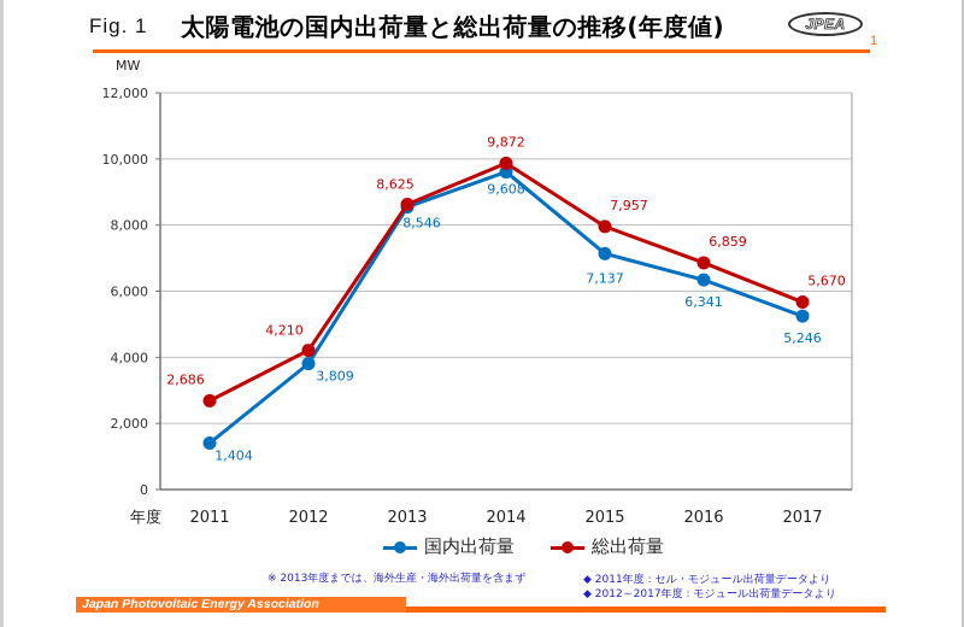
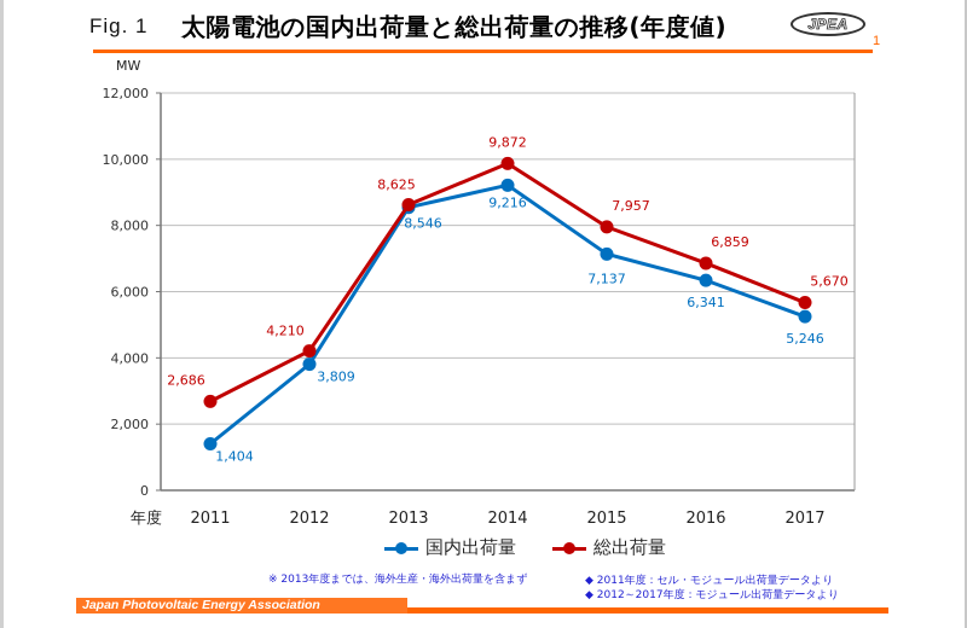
国内出荷量/2014: 9,608 -> 9,216
